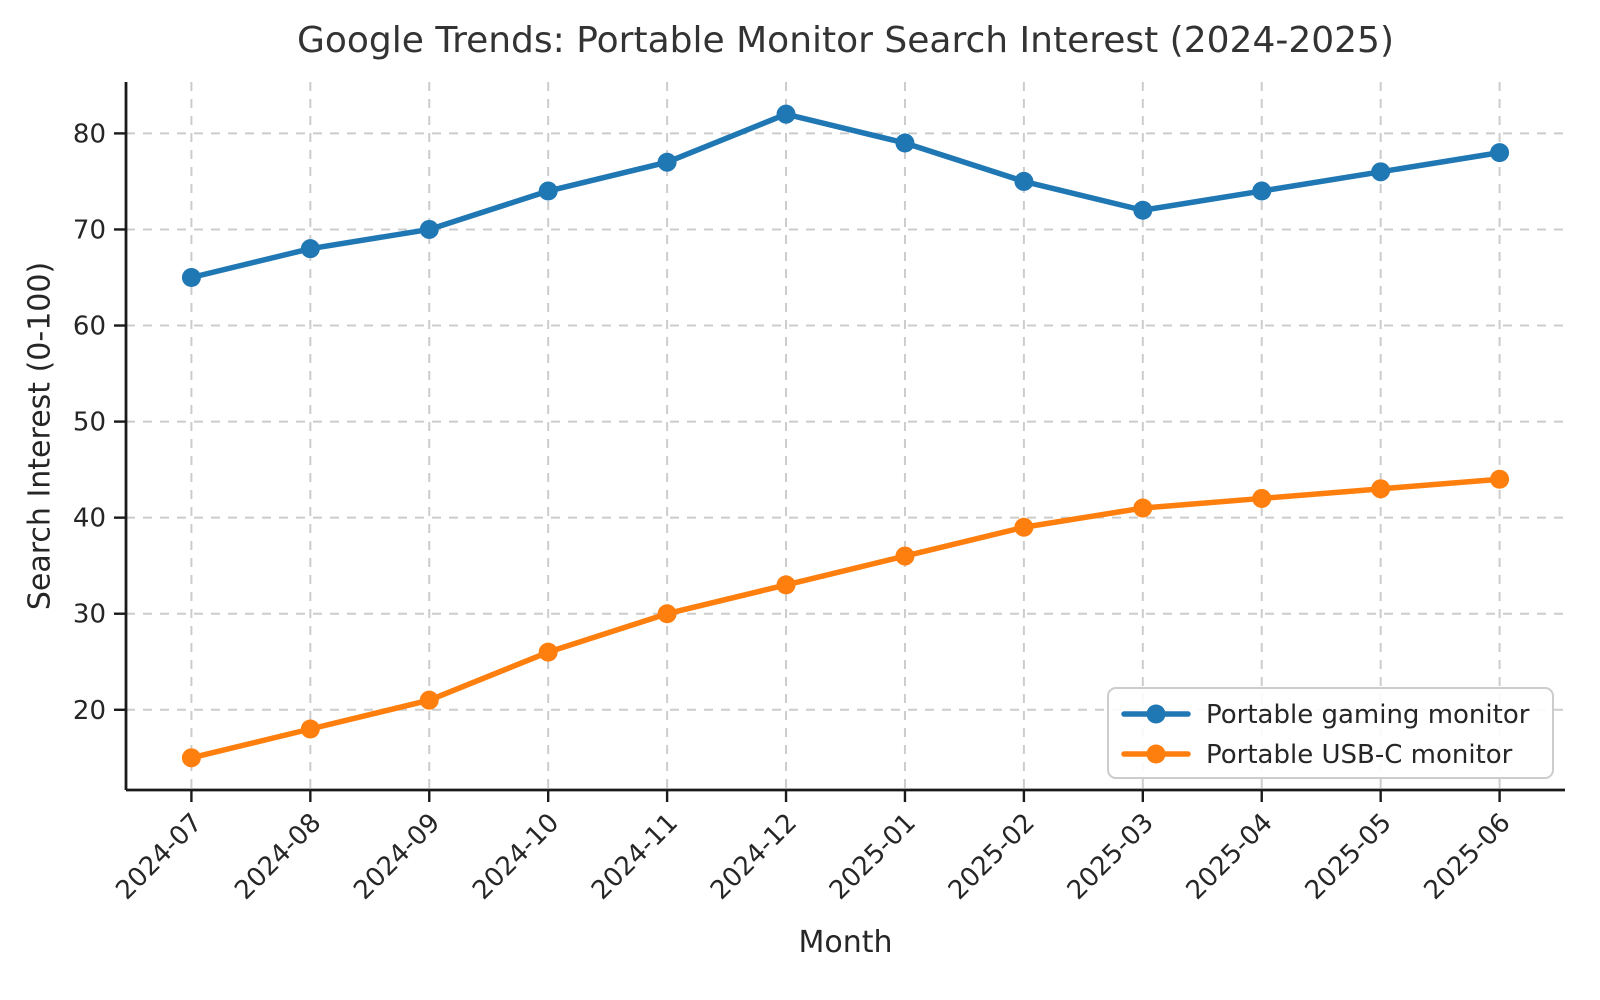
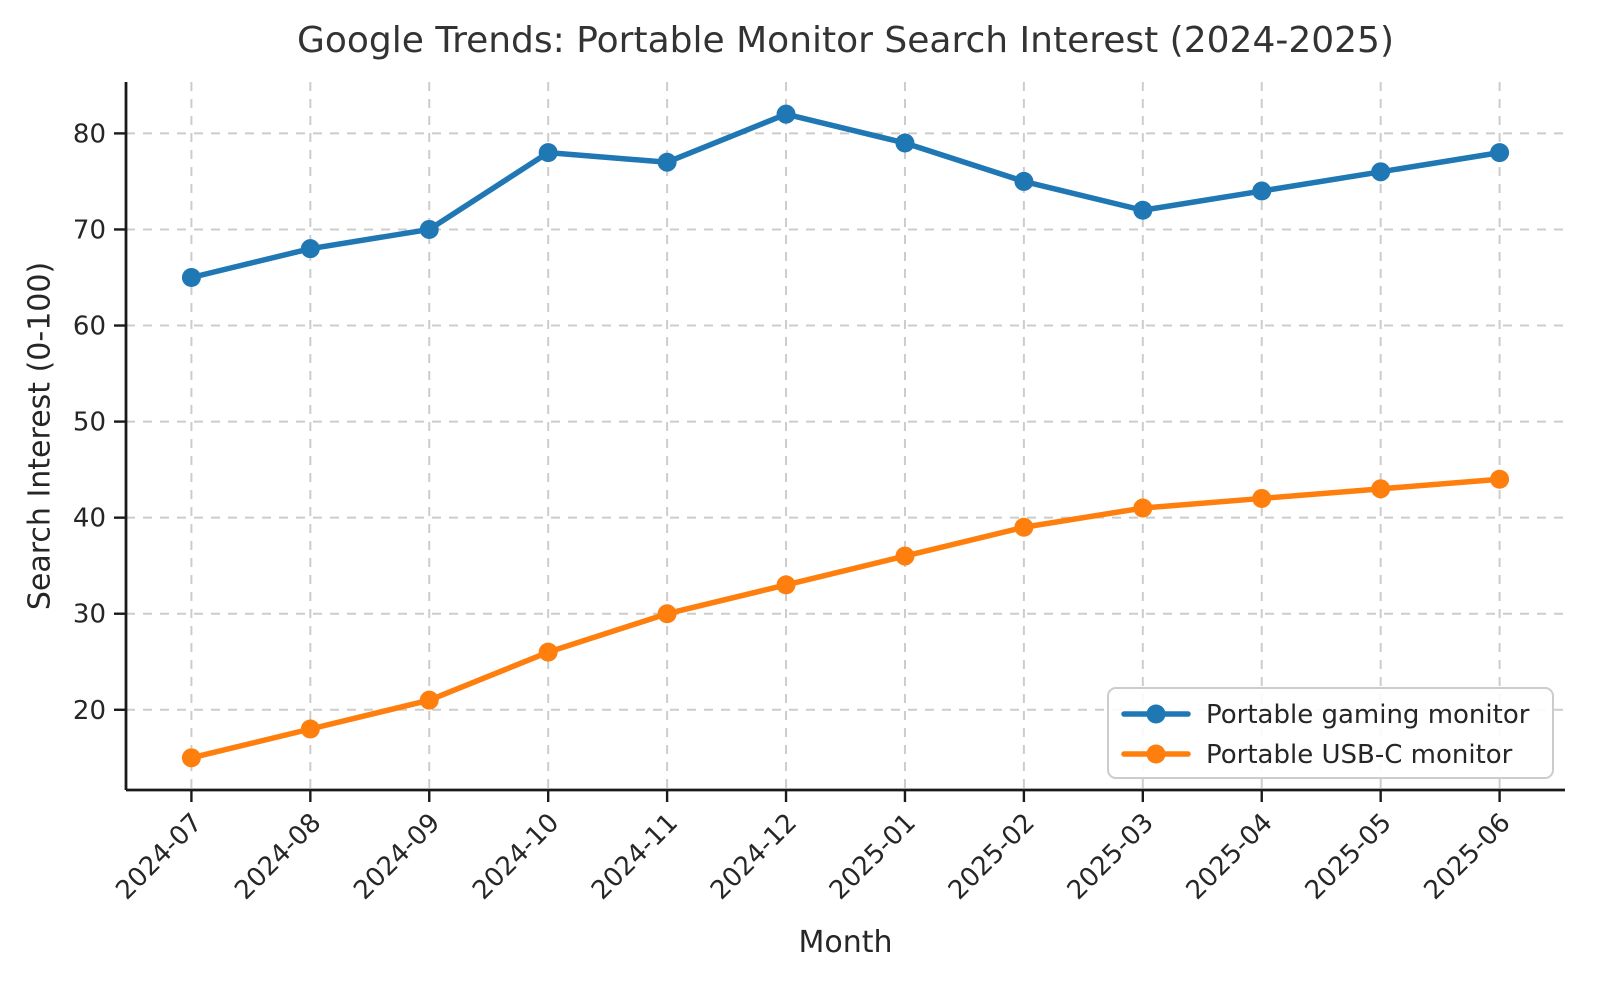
Portable gaming monitor/2024-10: 74 -> 78
